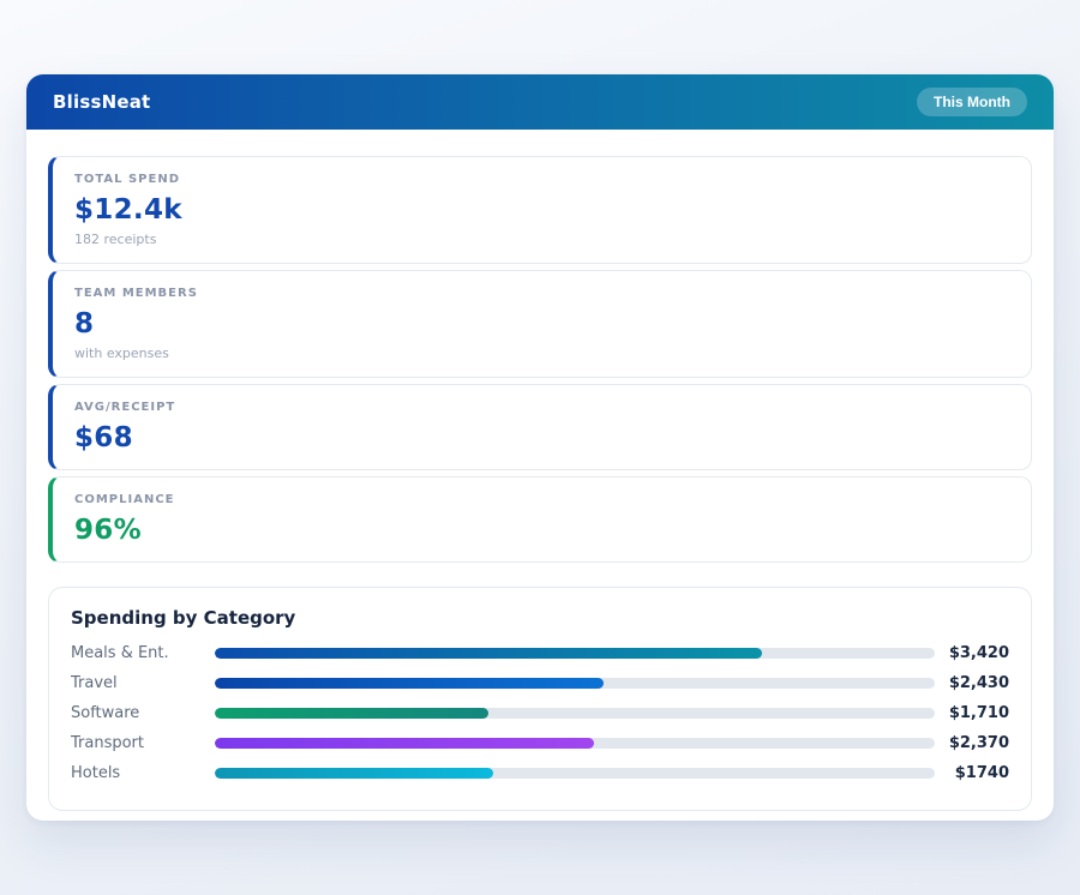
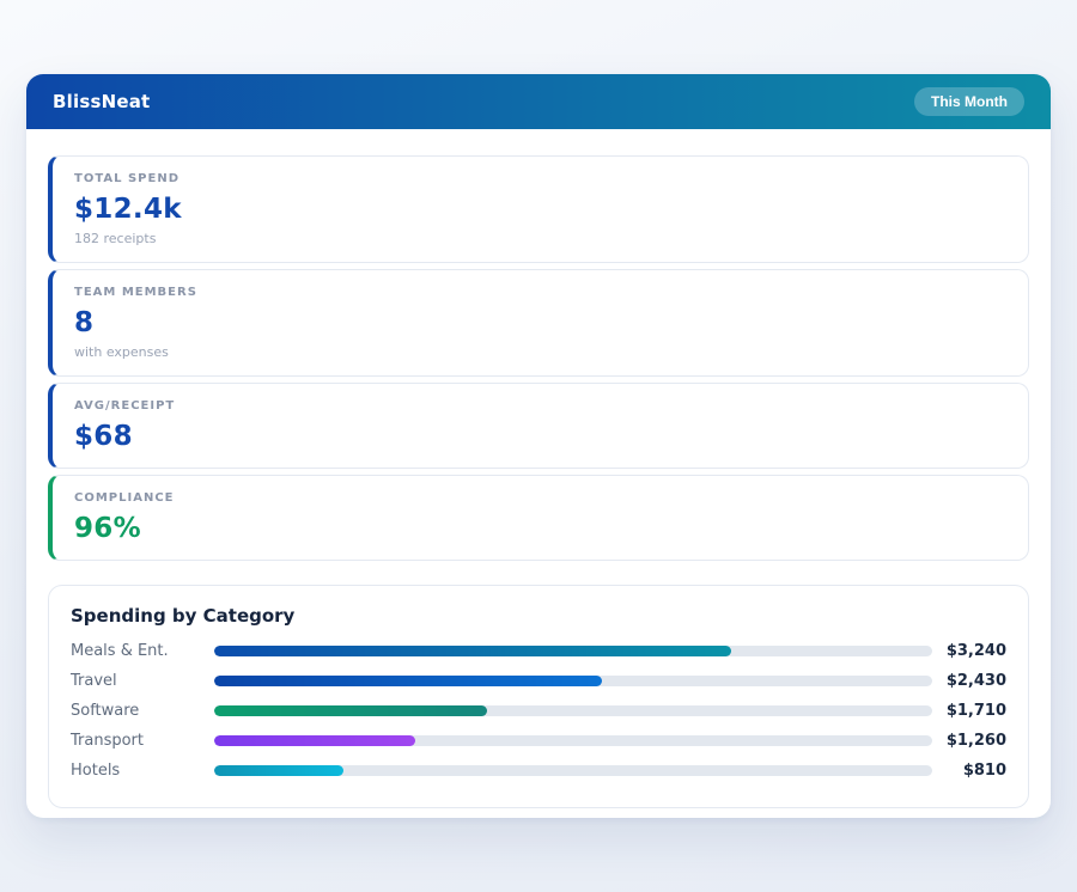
Meals & Ent.: $3,420 -> $3,240
Transport: $2,370 -> $1,260
Hotels: $1740 -> $810
